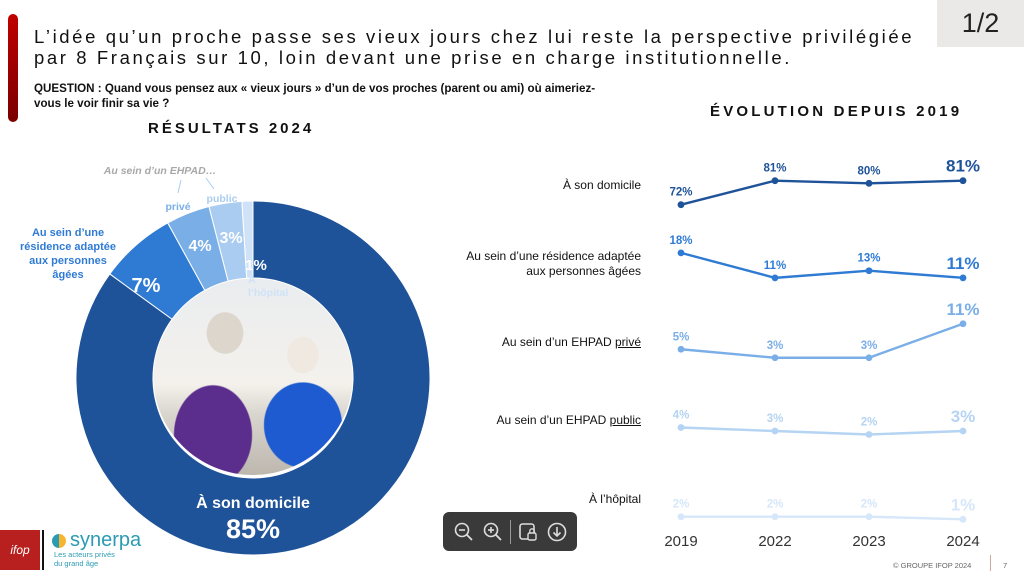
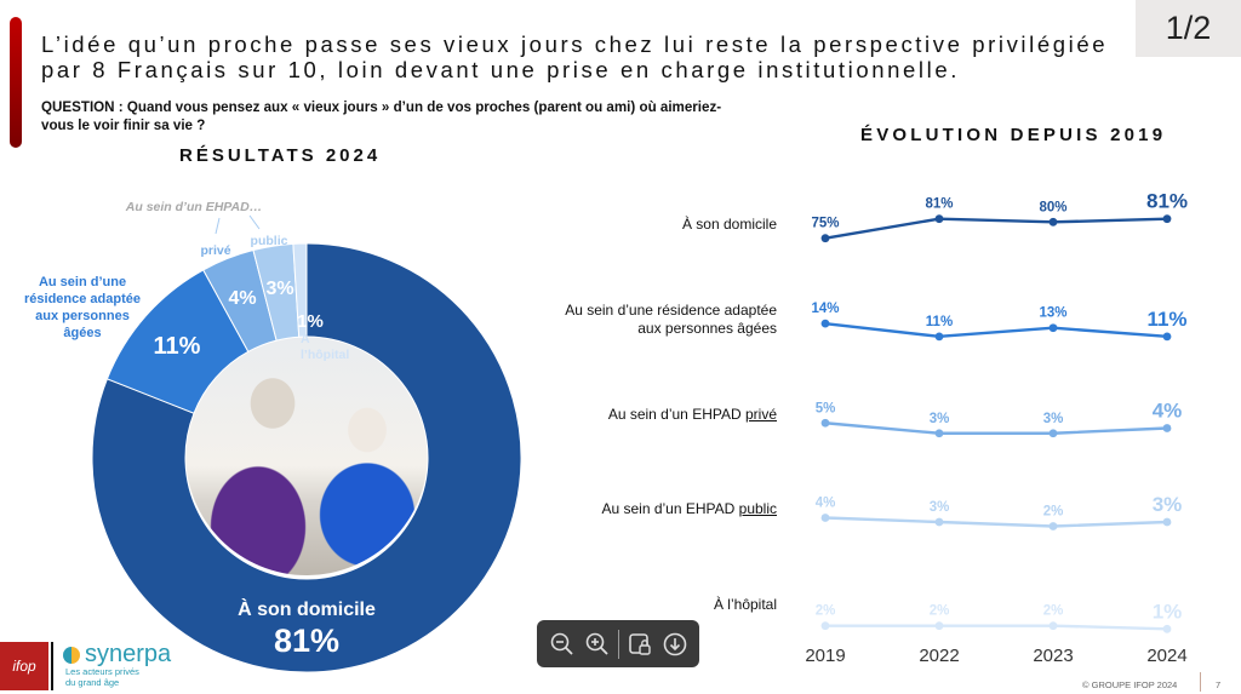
RÉSULTATS 2024/À son domicile: 85% -> 81%
RÉSULTATS 2024/Au sein d’une résidence adaptée aux personnes âgées: 7% -> 11%
ÉVOLUTION DEPUIS 2019/À son domicile/2019: 72% -> 75%
ÉVOLUTION DEPUIS 2019/Au sein d’une résidence adaptée aux personnes âgées/2019: 18% -> 14%
ÉVOLUTION DEPUIS 2019/Au sein d’un EHPAD privé/2024: 11% -> 4%
